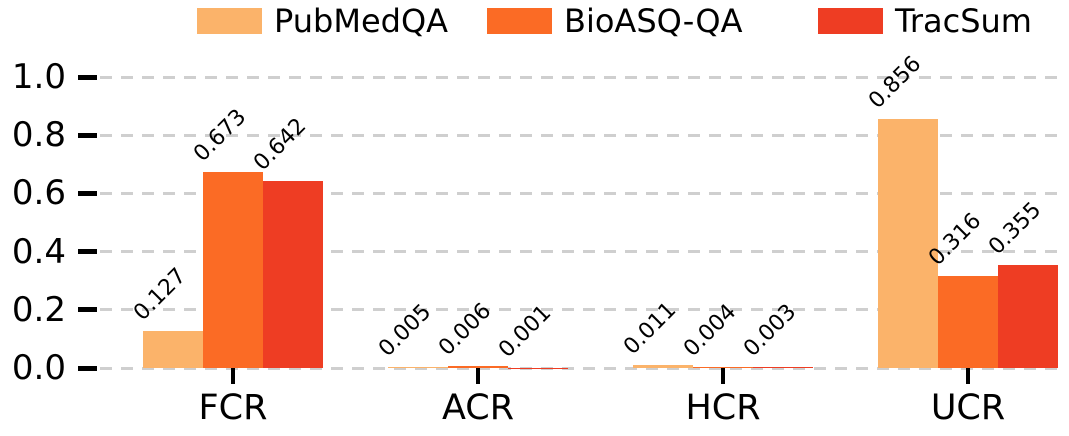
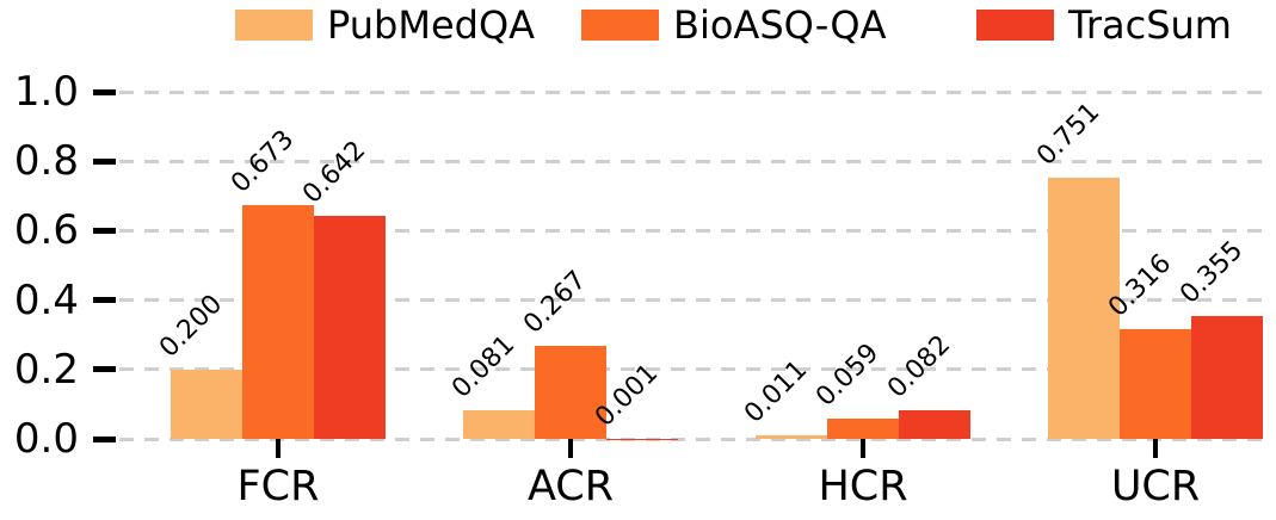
PubMedQA/FCR: 0.127 -> 0.200
PubMedQA/ACR: 0.005 -> 0.081
BioASQ-QA/ACR: 0.006 -> 0.267
BioASQ-QA/HCR: 0.004 -> 0.059
TracSum/HCR: 0.003 -> 0.082
PubMedQA/UCR: 0.856 -> 0.751
